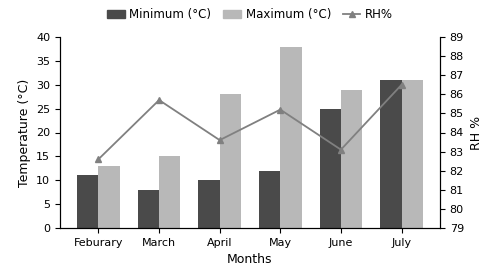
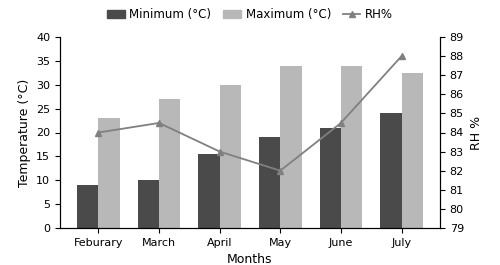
Minimum (°C)/Feburary: 11.0 -> 9.0
RH%/Feburary: 82.6 -> 84.0
Maximum (°C)/Feburary: 13.0 -> 23.0
Minimum (°C)/March: 8.0 -> 10.0
RH%/March: 85.7 -> 84.5
Maximum (°C)/March: 15.0 -> 27.0
Minimum (°C)/April: 10.0 -> 15.5
RH%/April: 83.6 -> 83.0
Maximum (°C)/April: 28.0 -> 30.0
Minimum (°C)/May: 12.0 -> 19.0
RH%/May: 85.2 -> 82.0
Maximum (°C)/May: 38.0 -> 34.0
Minimum (°C)/June: 25.0 -> 21.0
RH%/June: 83.1 -> 84.5
Maximum (°C)/June: 29.0 -> 34.0
Minimum (°C)/July: 31.0 -> 24.0
RH%/July: 86.5 -> 88.0
Maximum (°C)/July: 31.0 -> 32.5
